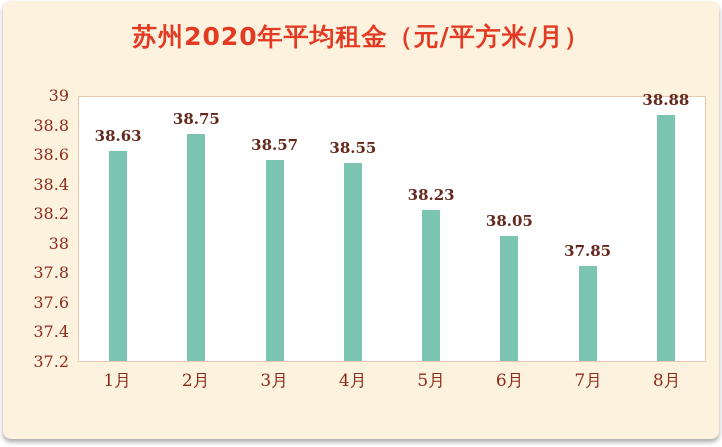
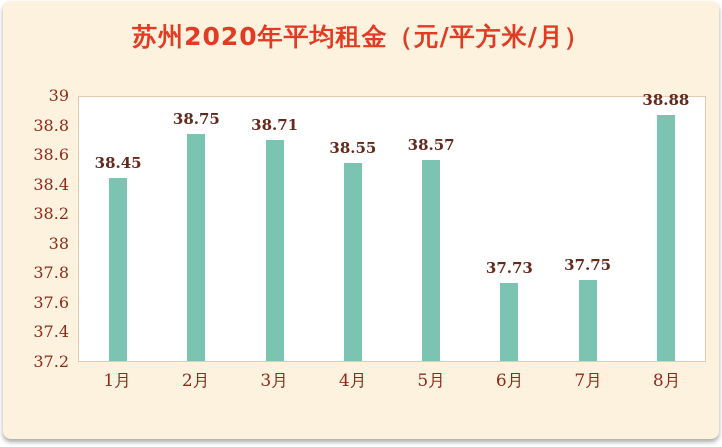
1月: 38.63 -> 38.45
3月: 38.57 -> 38.71
5月: 38.23 -> 38.57
6月: 38.05 -> 37.73
7月: 37.85 -> 37.75
